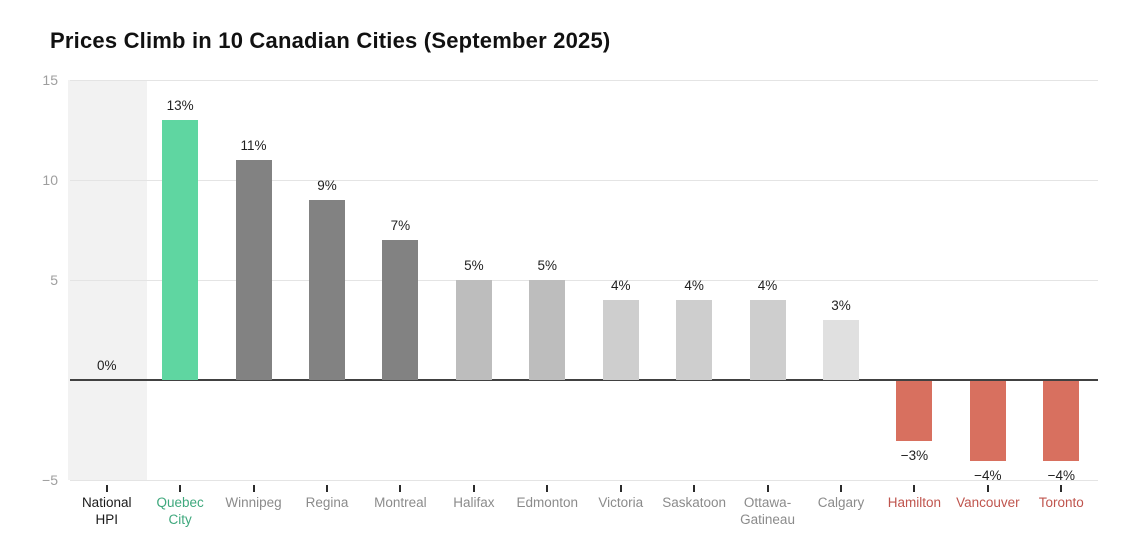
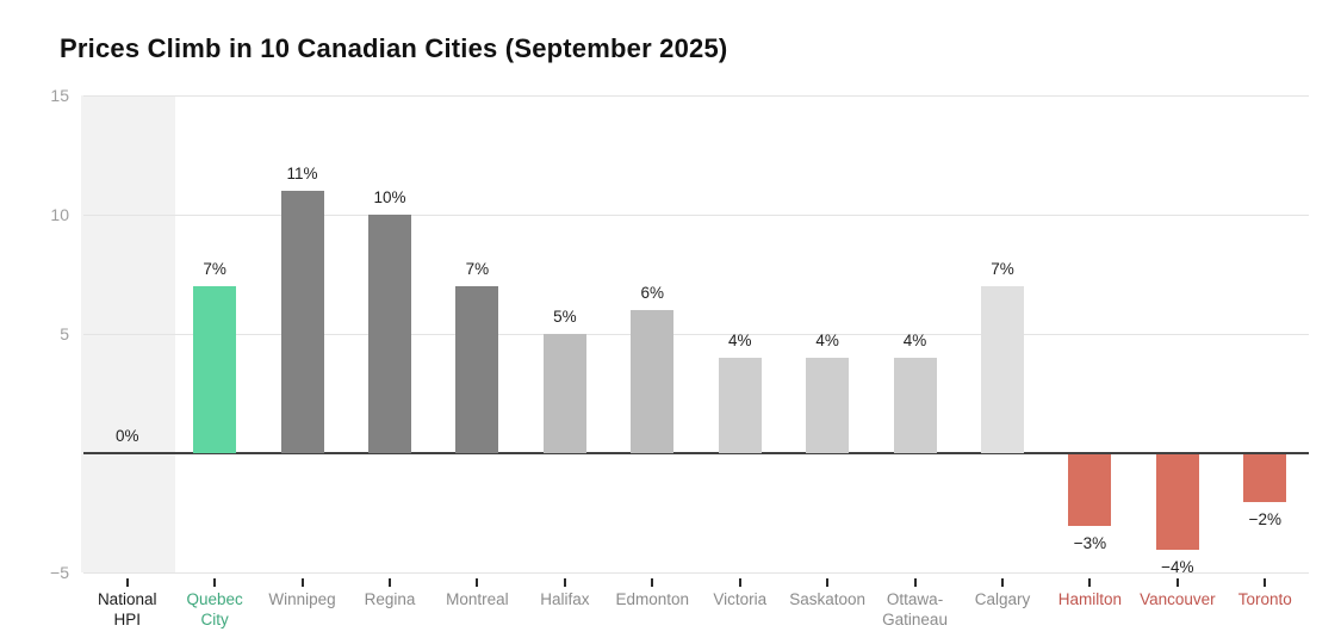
Quebec City: 13% -> 7%
Regina: 9% -> 10%
Edmonton: 5% -> 6%
Calgary: 3% -> 7%
Toronto: −4% -> −2%
